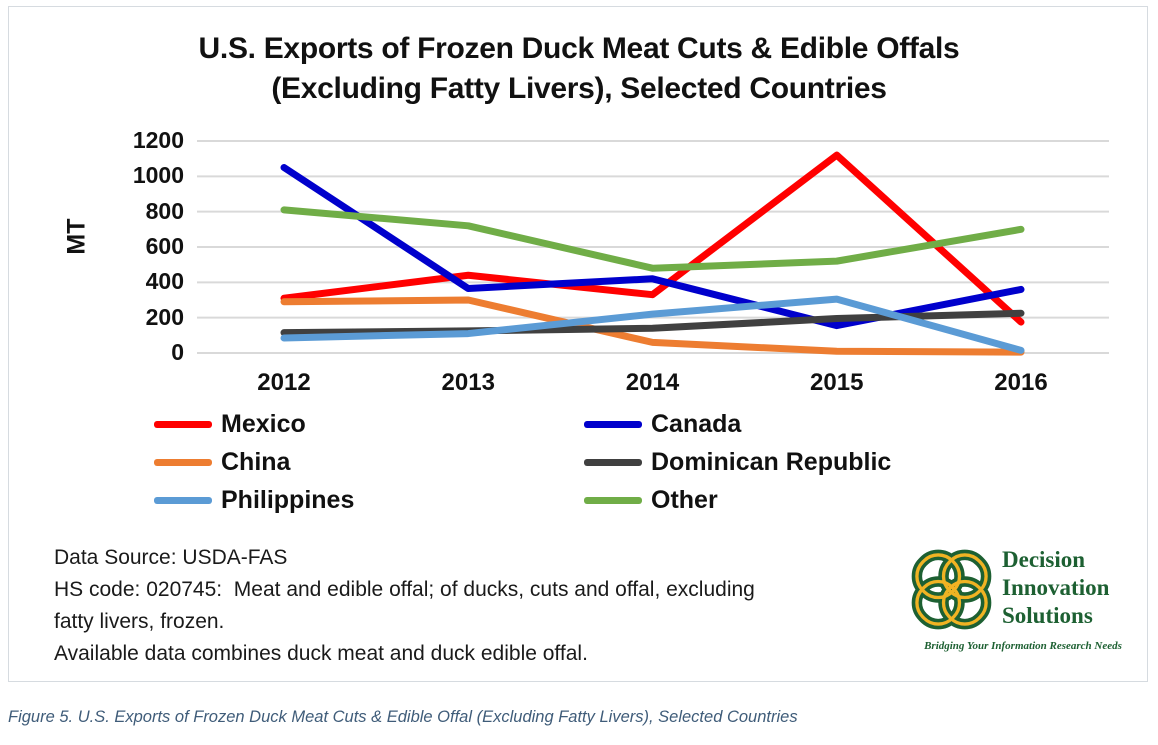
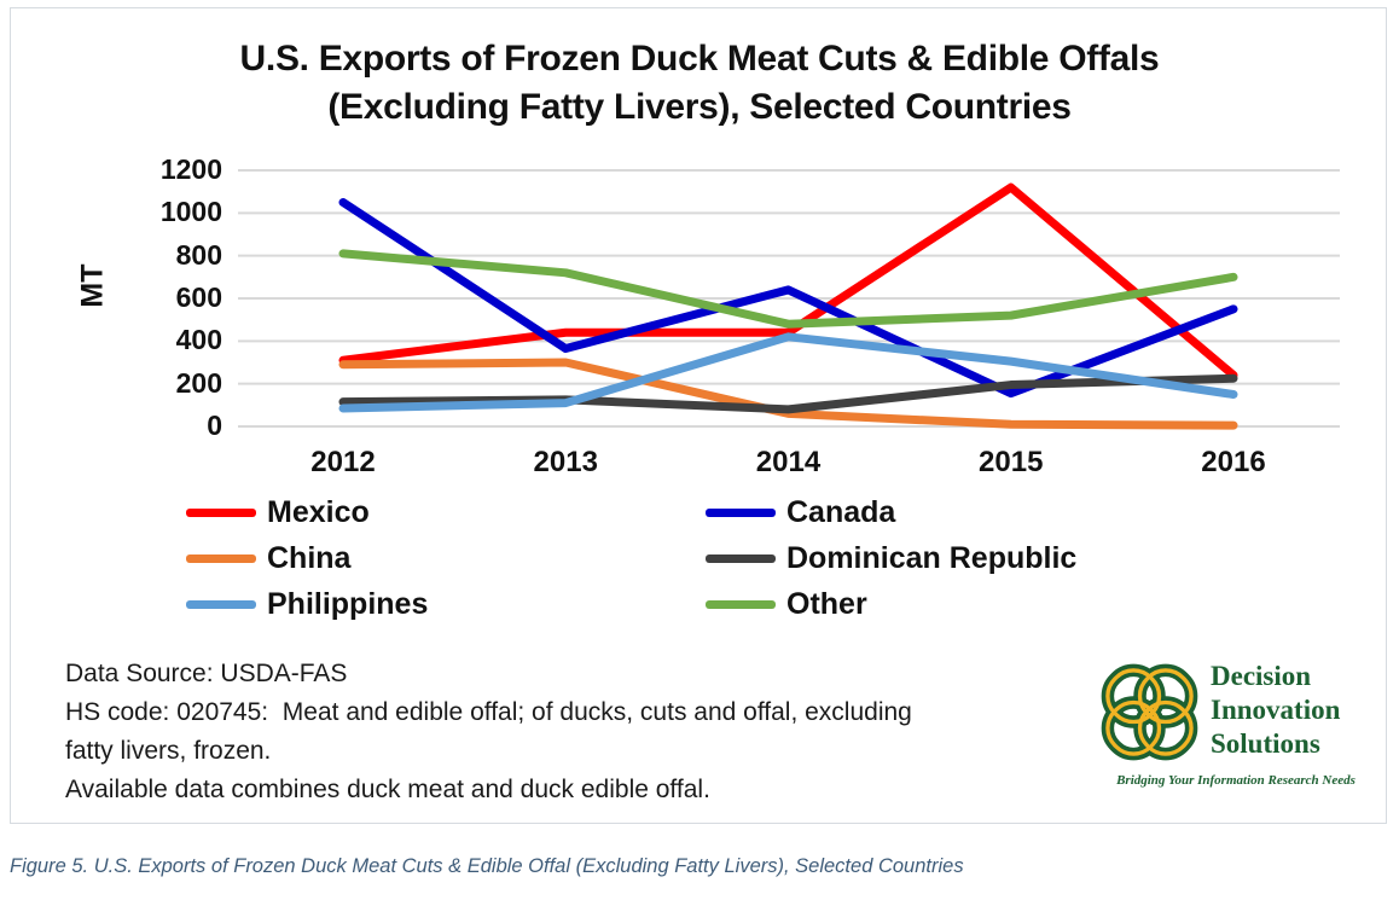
Mexico/2014: 330 -> 440
Canada/2014: 420 -> 640
Dominican Republic/2014: 140 -> 80
Philippines/2014: 220 -> 420
Mexico/2016: 180 -> 240
Canada/2016: 360 -> 550
Philippines/2016: 20 -> 150
